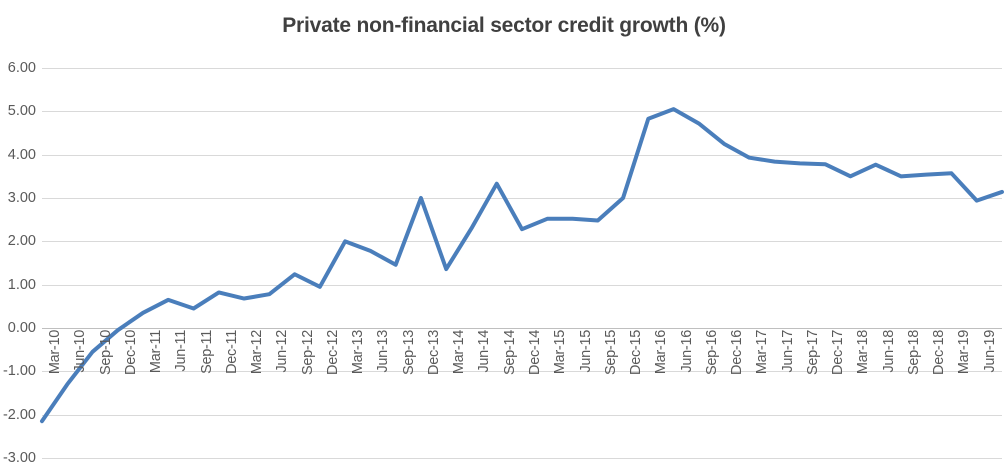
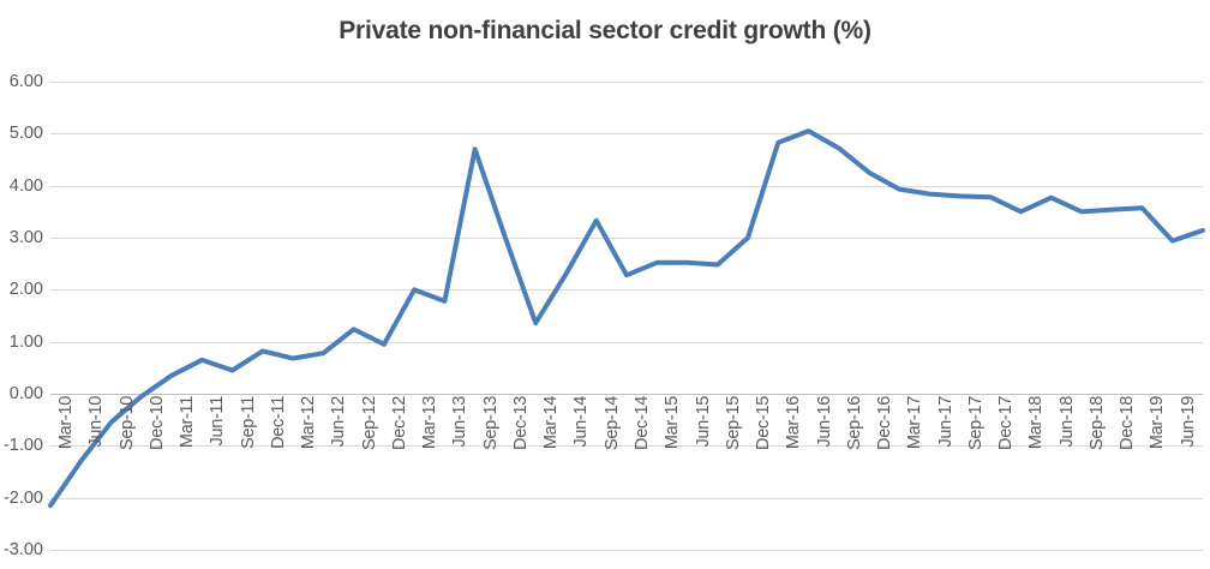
Sep-13: 1.5 -> 4.7
